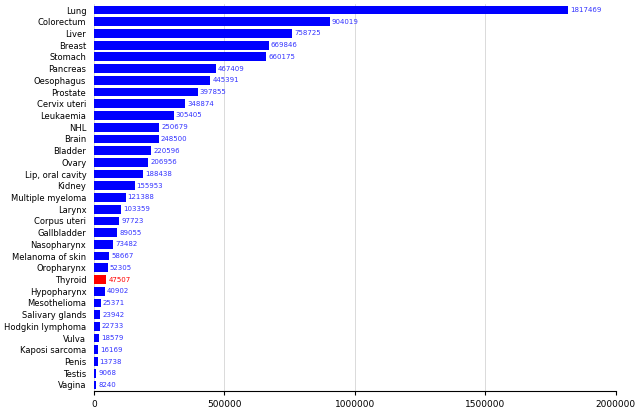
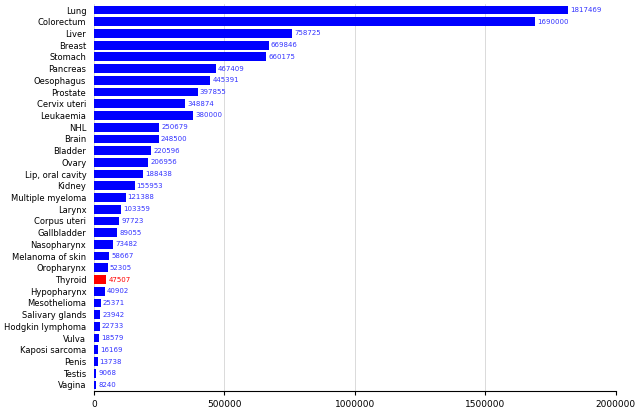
Colorectum: 904000 -> 1690000
Leukaemia: 305000 -> 380000
